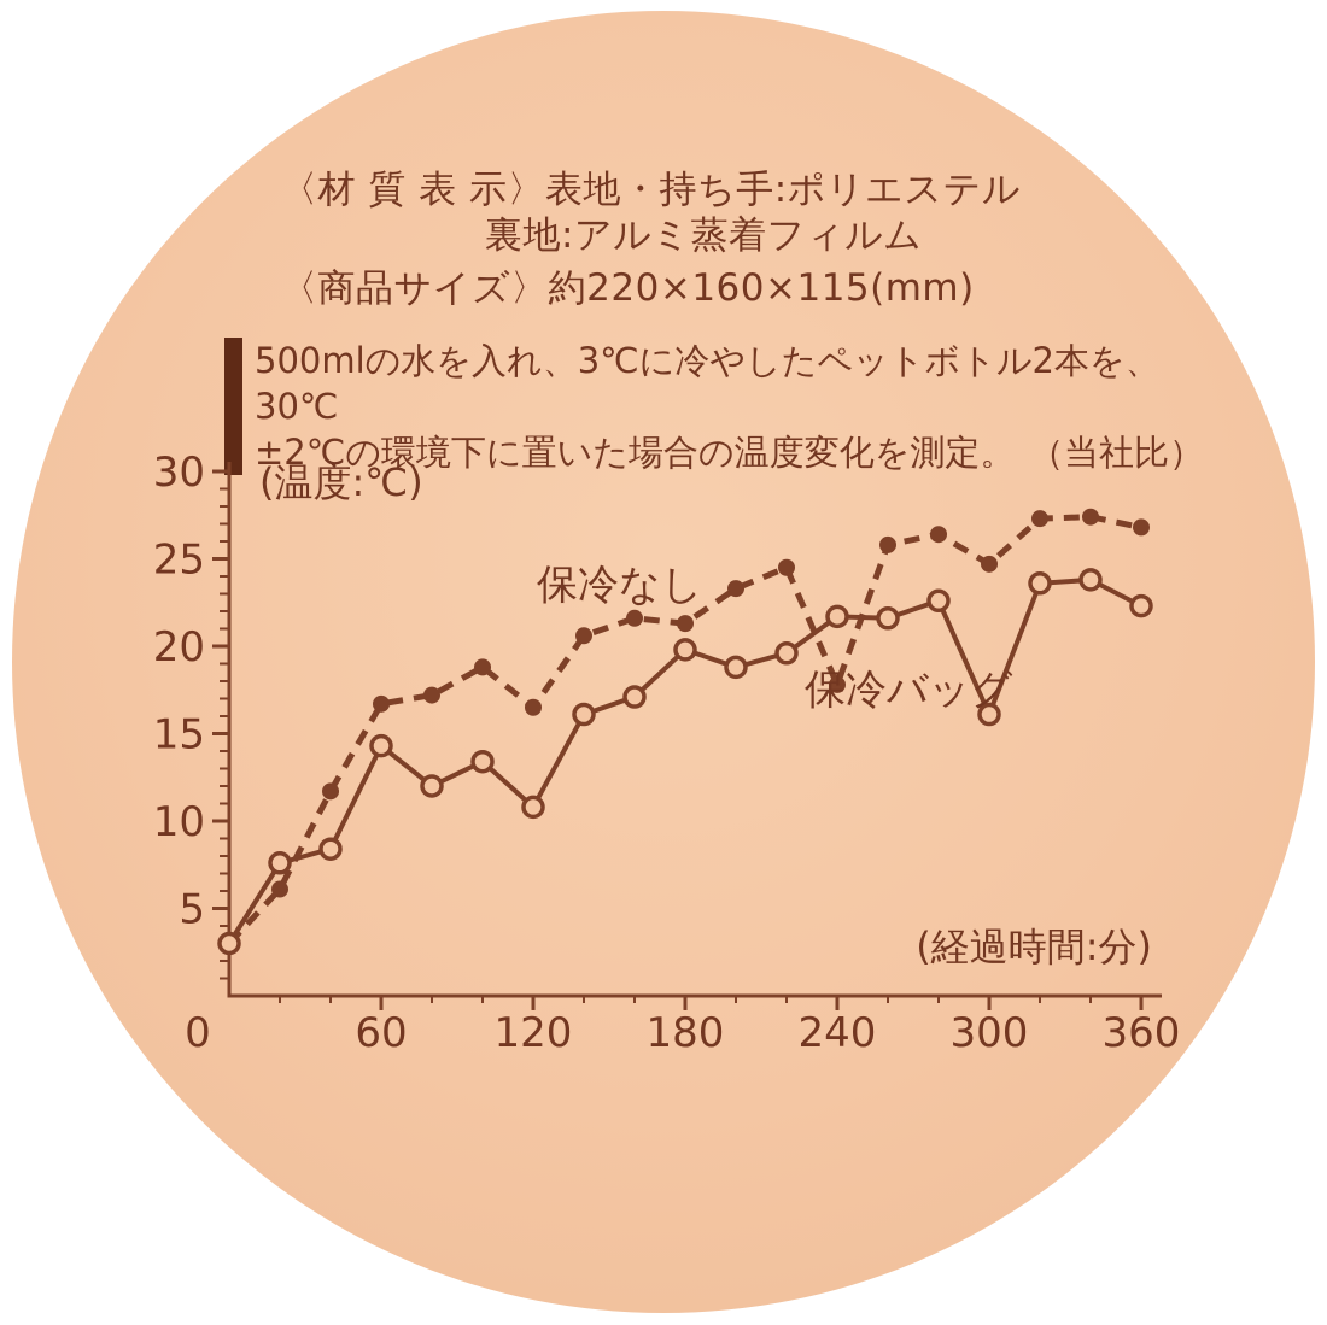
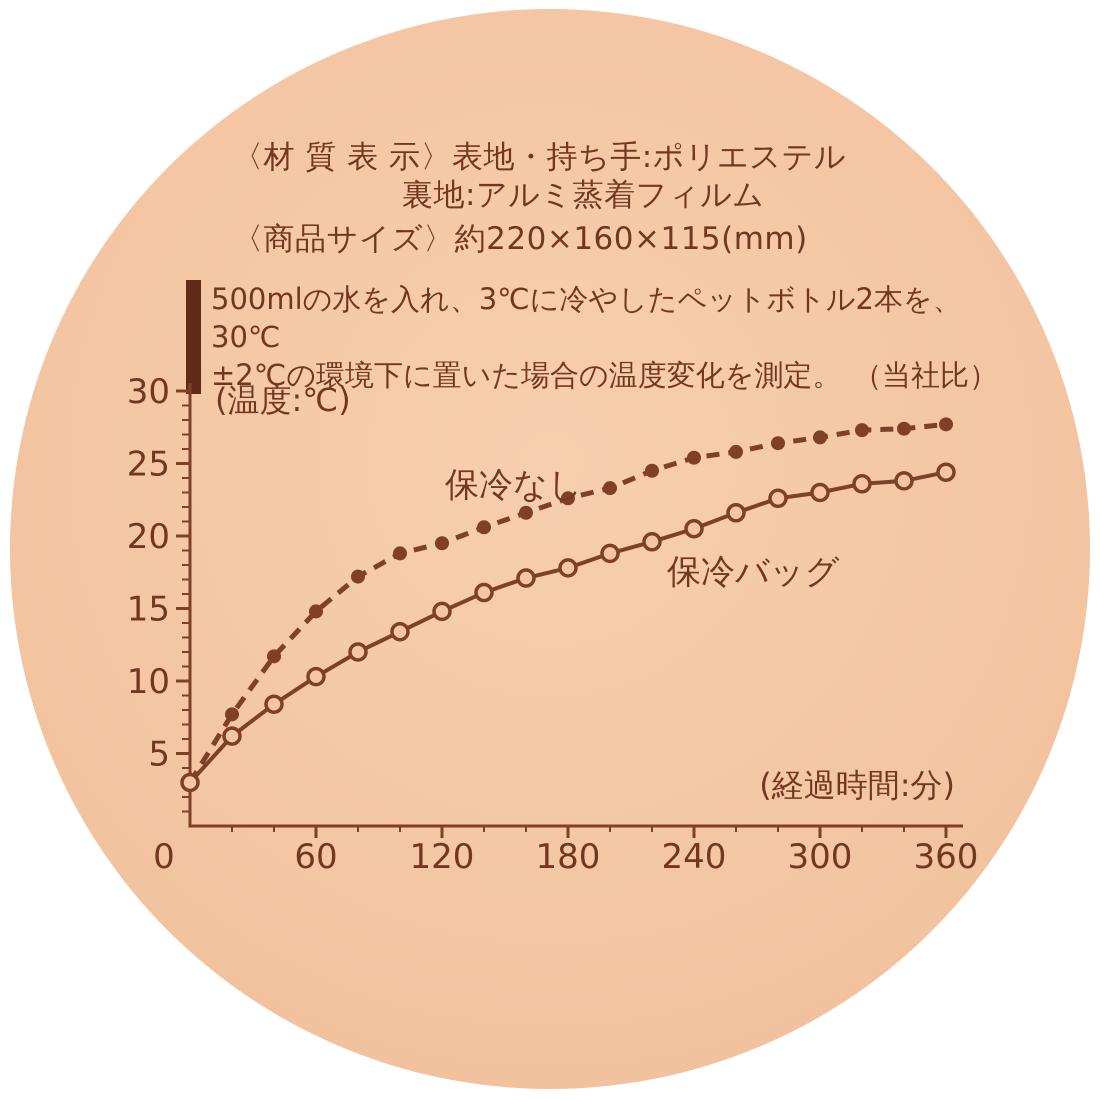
保冷なし/20: 6.1 -> 7.7
保冷バッグ/20: 7.6 -> 6.2
保冷なし/60: 16.7 -> 14.8
保冷バッグ/60: 14.3 -> 10.3
保冷なし/120: 16.5 -> 19.5
保冷バッグ/120: 10.8 -> 14.8
保冷なし/180: 21.3 -> 22.6
保冷バッグ/180: 19.8 -> 17.8
保冷なし/240: 17.8 -> 25.4
保冷バッグ/240: 21.7 -> 20.5
保冷なし/300: 24.7 -> 26.8
保冷バッグ/300: 16.1 -> 23.0
保冷なし/360: 26.8 -> 27.7
保冷バッグ/360: 22.3 -> 24.4
